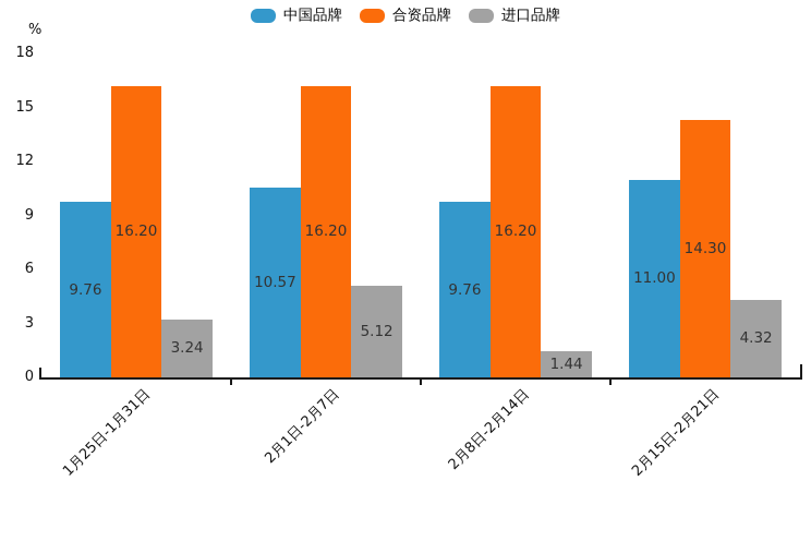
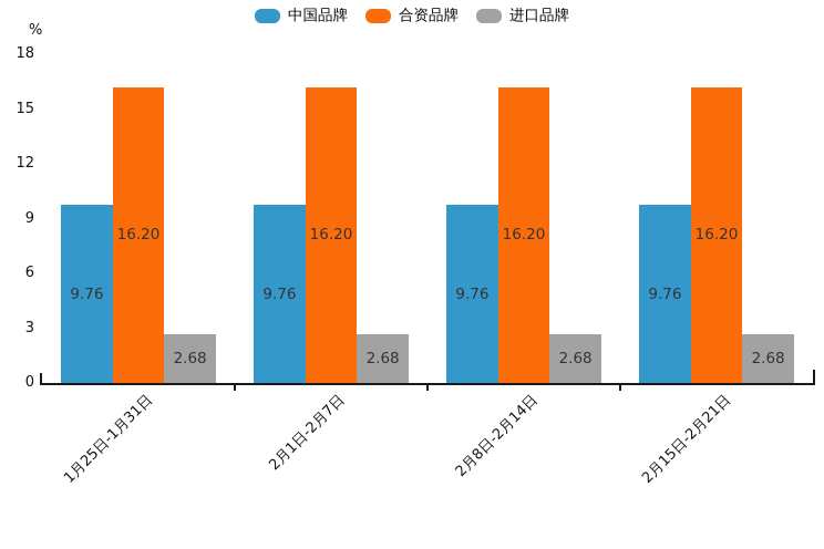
进口品牌/1月25日-1月31日: 3.24 -> 2.68
中国品牌/2月1日-2月7日: 10.57 -> 9.76
进口品牌/2月1日-2月7日: 5.12 -> 2.68
进口品牌/2月8日-2月14日: 1.44 -> 2.68
中国品牌/2月15日-2月21日: 11.00 -> 9.76
合资品牌/2月15日-2月21日: 14.30 -> 16.20
进口品牌/2月15日-2月21日: 4.32 -> 2.68
